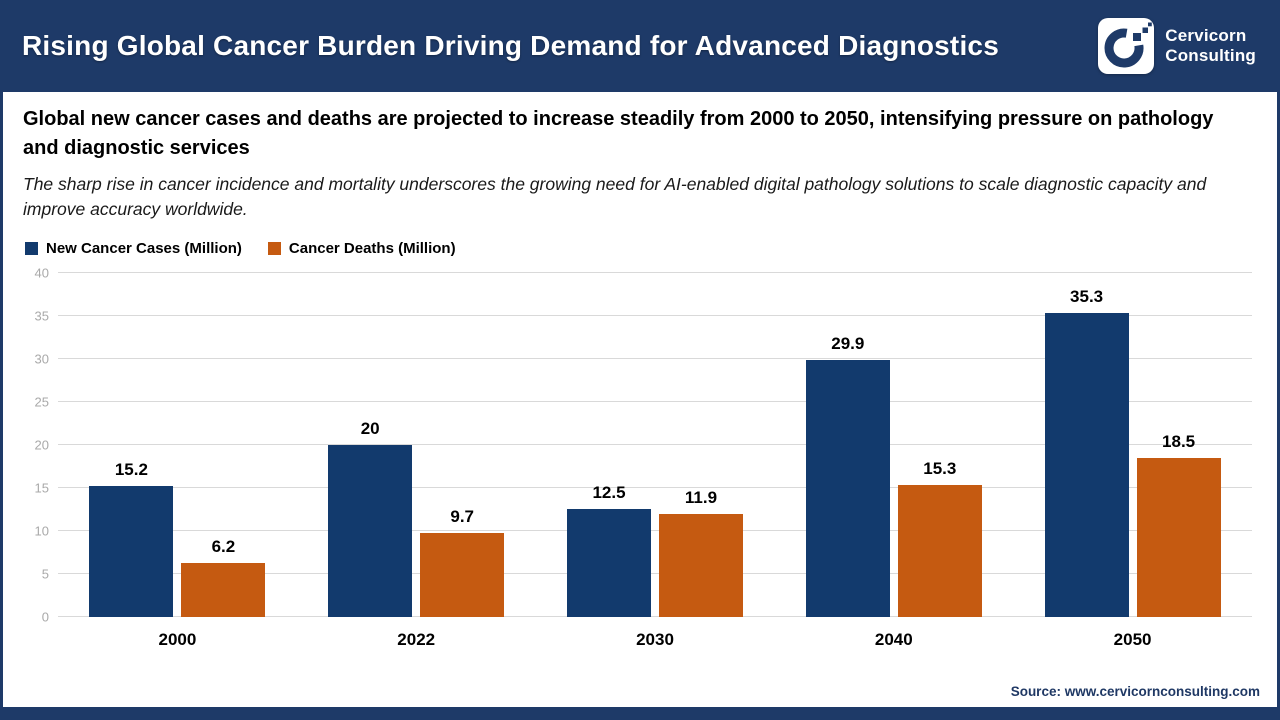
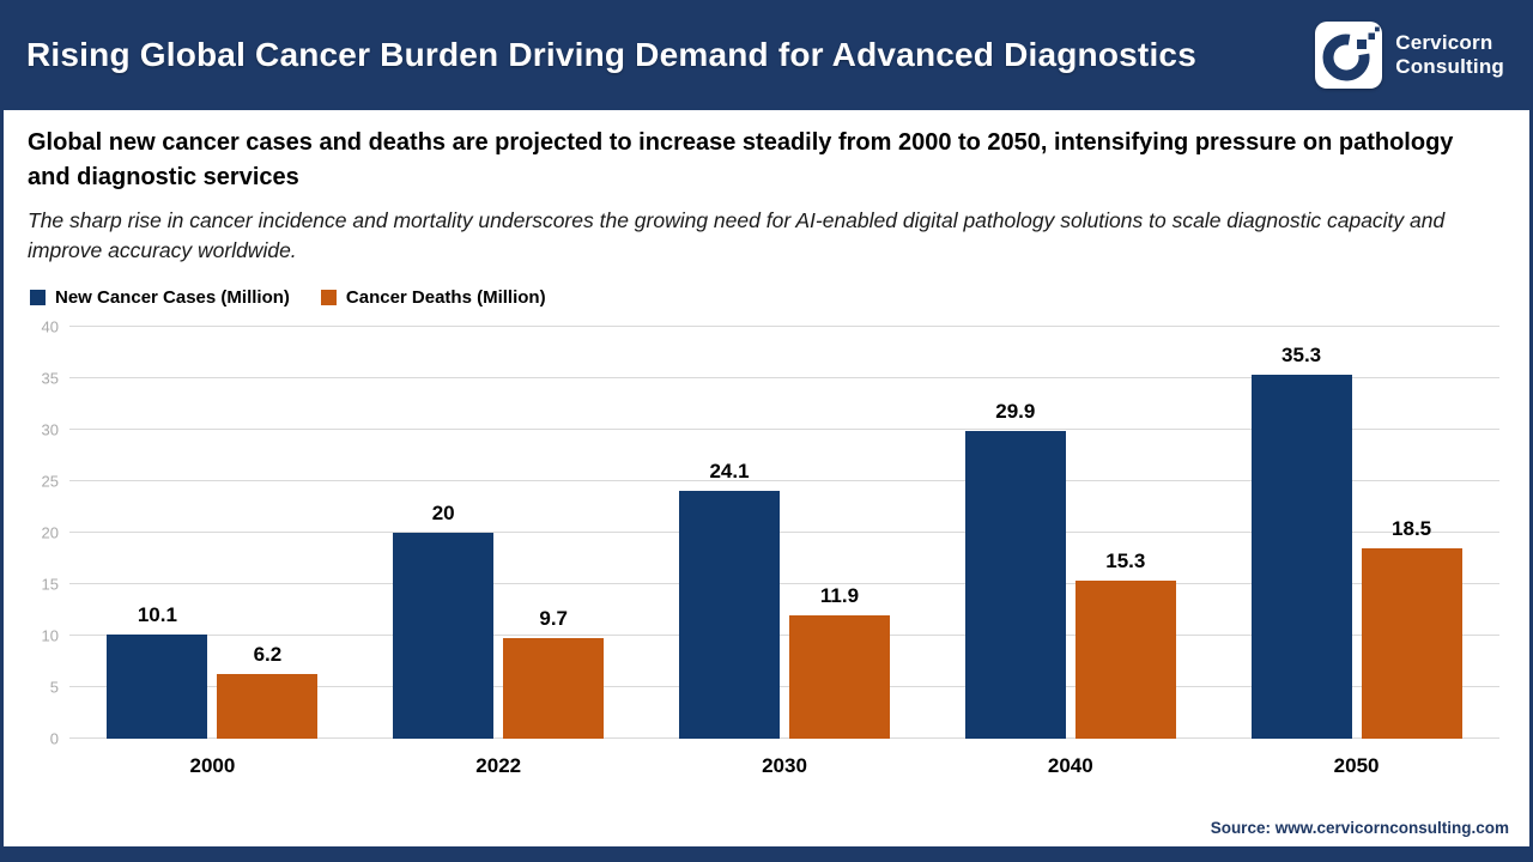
New Cancer Cases (Million)/2000: 15.2 -> 10.1
New Cancer Cases (Million)/2030: 12.5 -> 24.1
